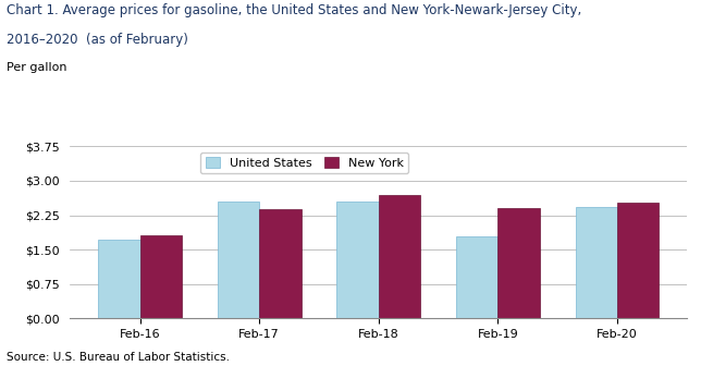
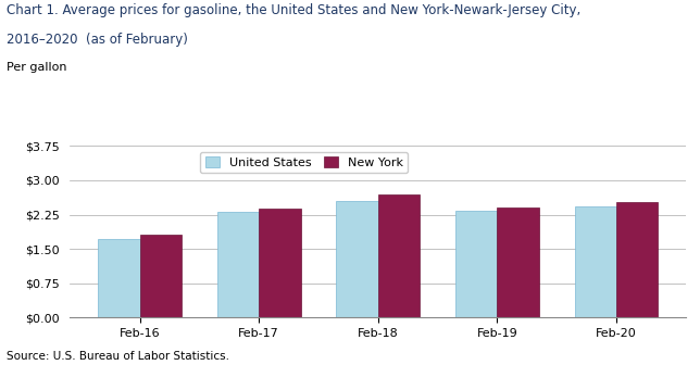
United States/Feb-17: $2.55 -> $2.30
United States/Feb-19: $1.80 -> $2.33
